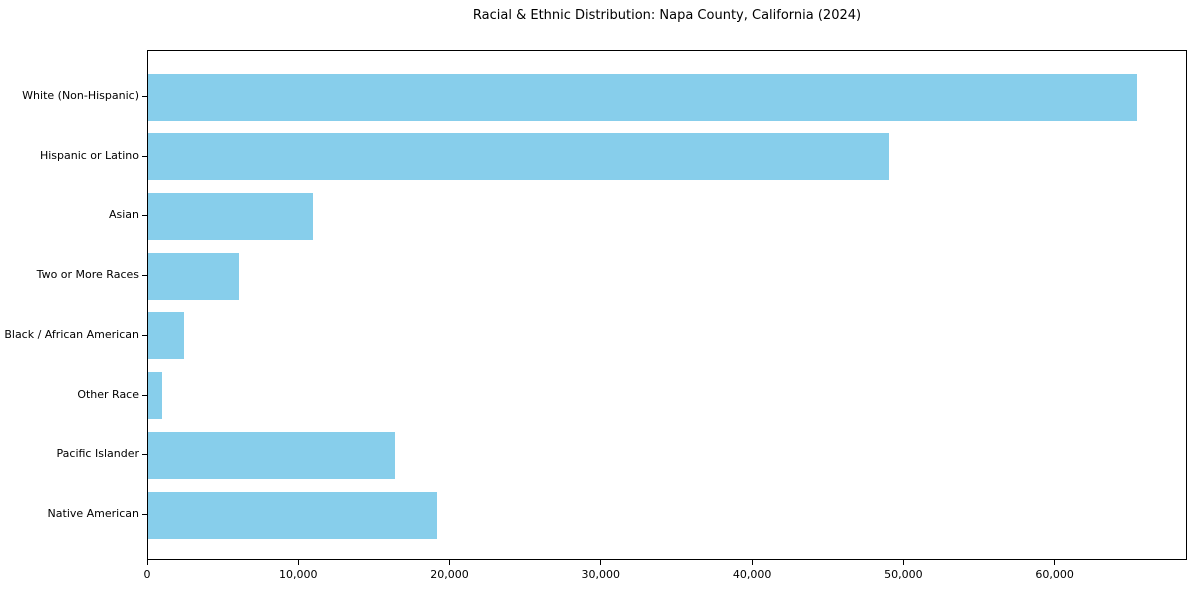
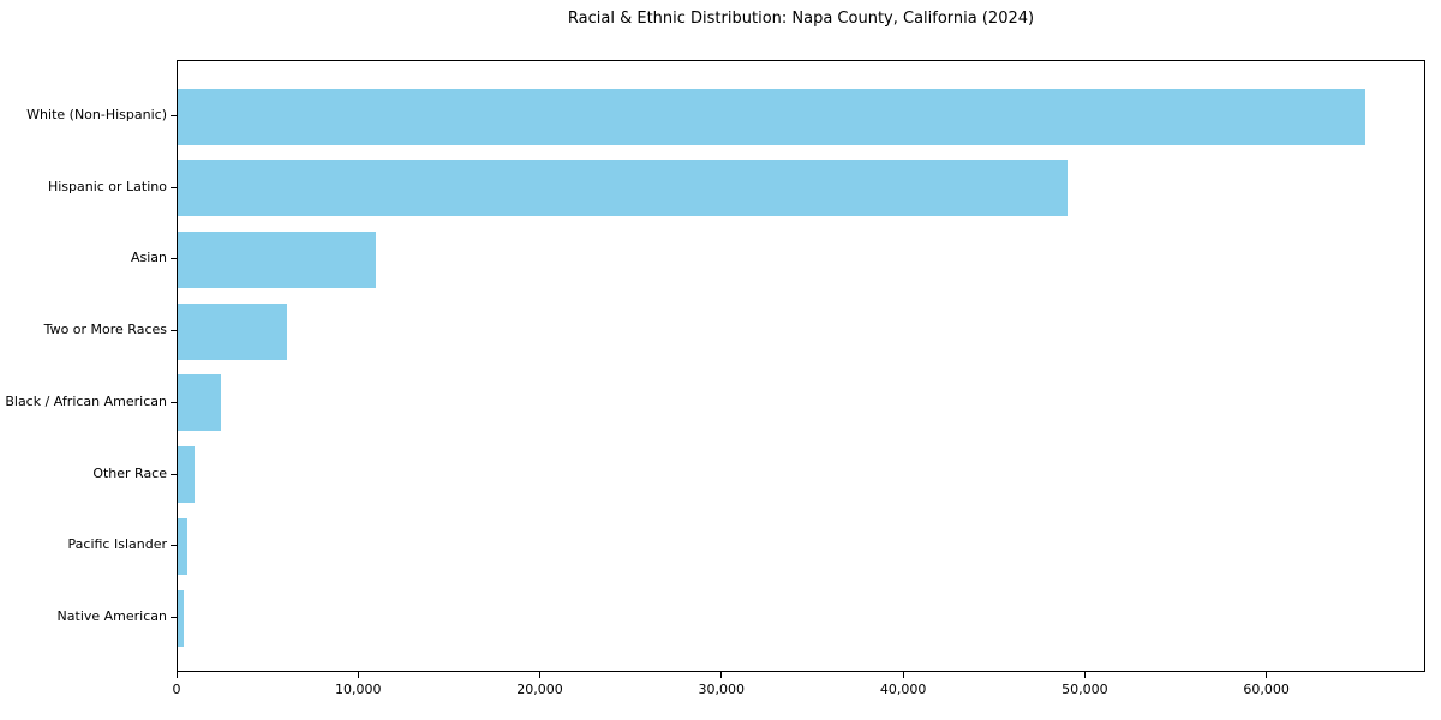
Pacific Islander: 16300 -> 500
Native American: 19100 -> 300
